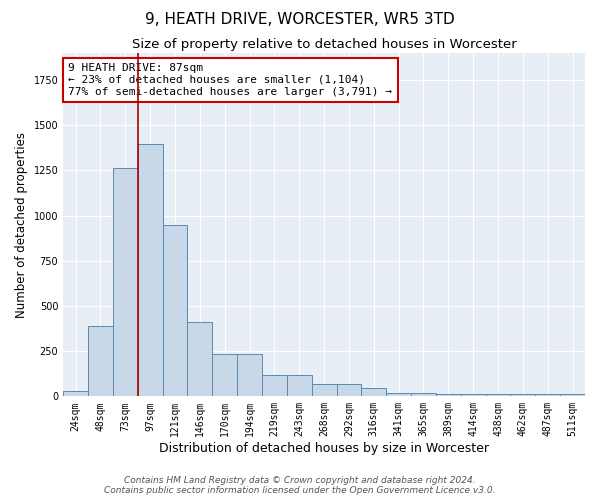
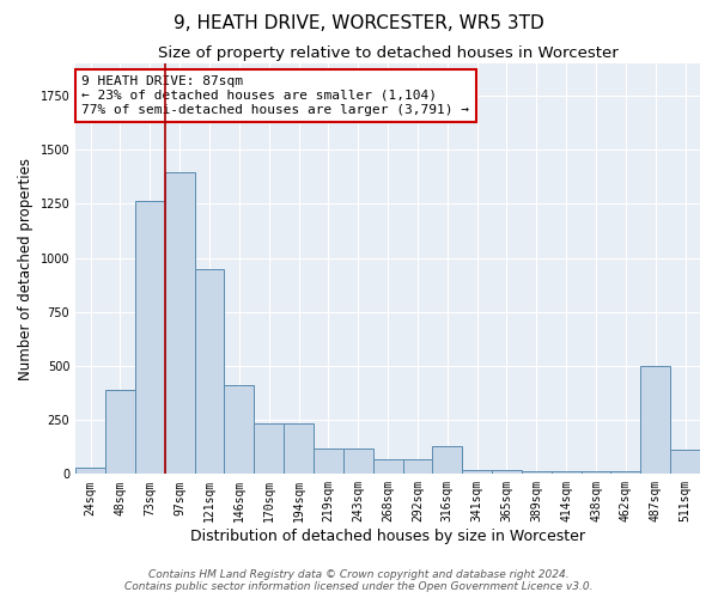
316sqm: 40 -> 130
487sqm: 20 -> 500
511sqm: 20 -> 110
